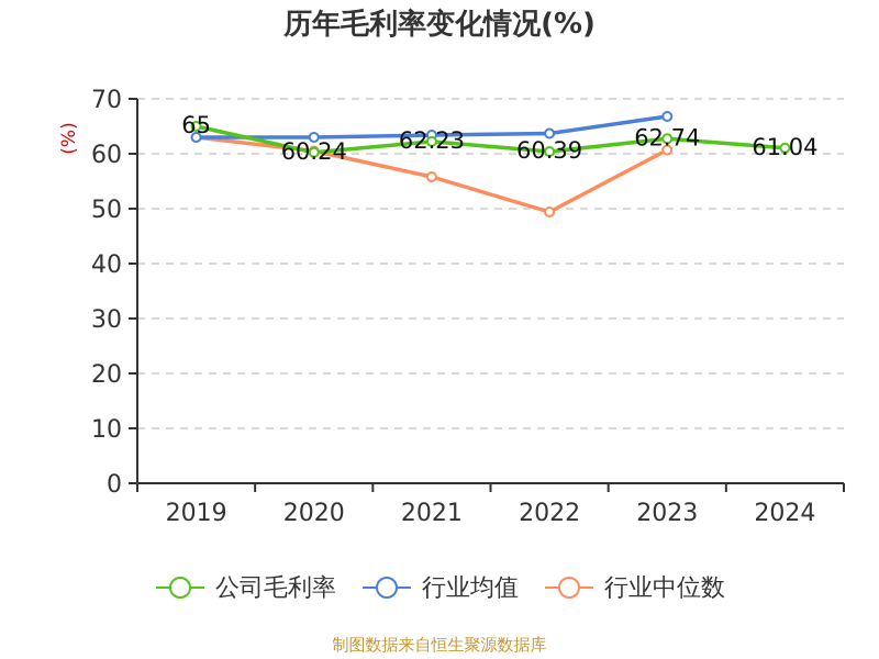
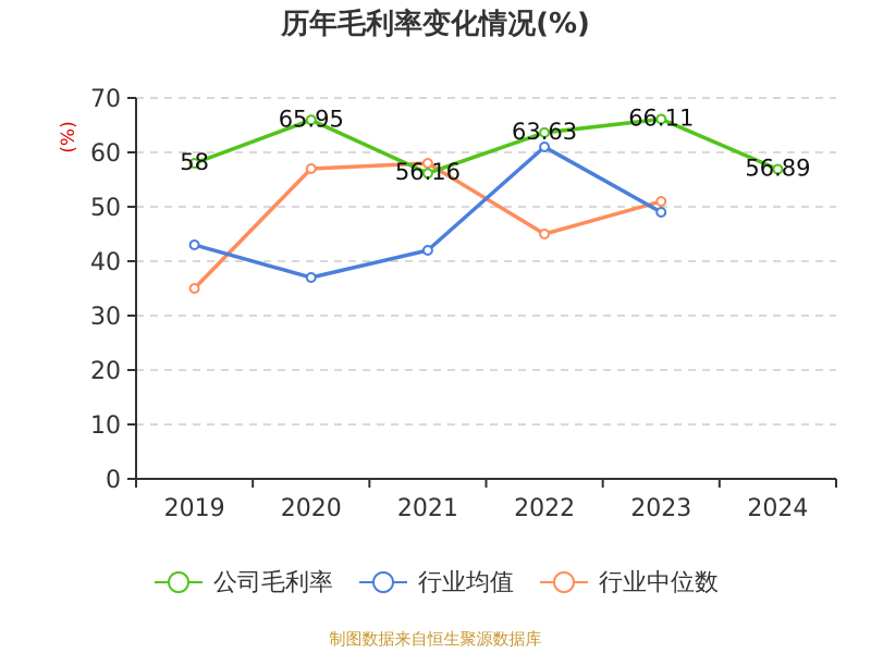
公司毛利率/2019: 65 -> 58
行业均值/2019: 63 -> 43
行业中位数/2019: 63 -> 35
公司毛利率/2020: 60.24 -> 65.95
行业均值/2020: 63 -> 37
行业中位数/2020: 60 -> 57
公司毛利率/2021: 62.23 -> 56.16
行业均值/2021: 63 -> 42
行业中位数/2021: 56 -> 58
公司毛利率/2022: 60.39 -> 63.63
行业均值/2022: 64 -> 61
行业中位数/2022: 49 -> 45
公司毛利率/2023: 62.74 -> 66.11
行业均值/2023: 67 -> 49
行业中位数/2023: 61 -> 51
公司毛利率/2024: 61.04 -> 56.89
